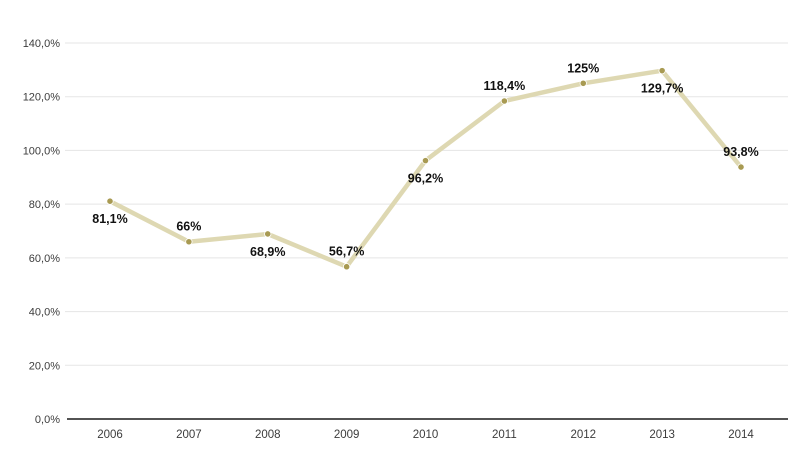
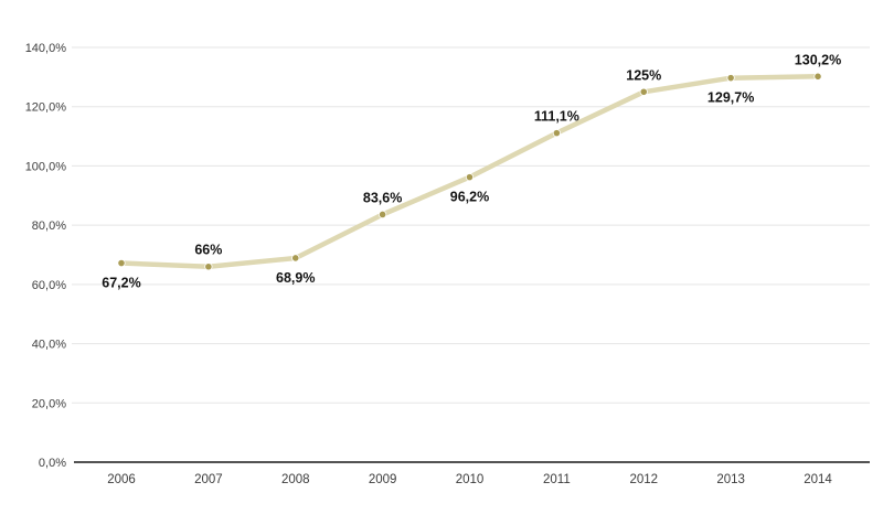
2006: 81,1% -> 67,2%
2009: 56,7% -> 83,6%
2011: 118,4% -> 111,1%
2014: 93,8% -> 130,2%
